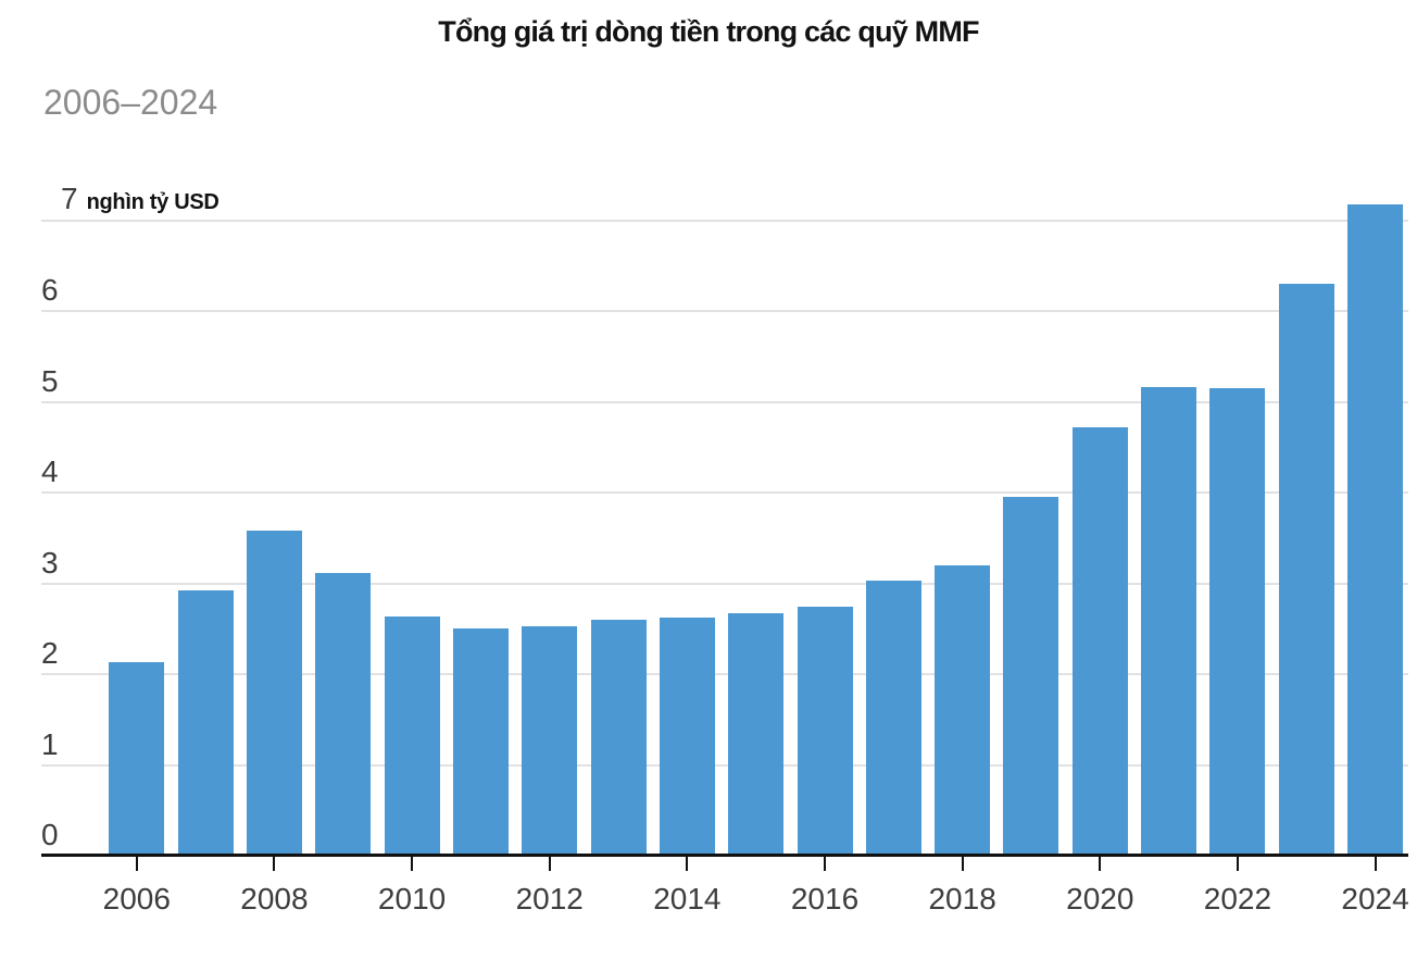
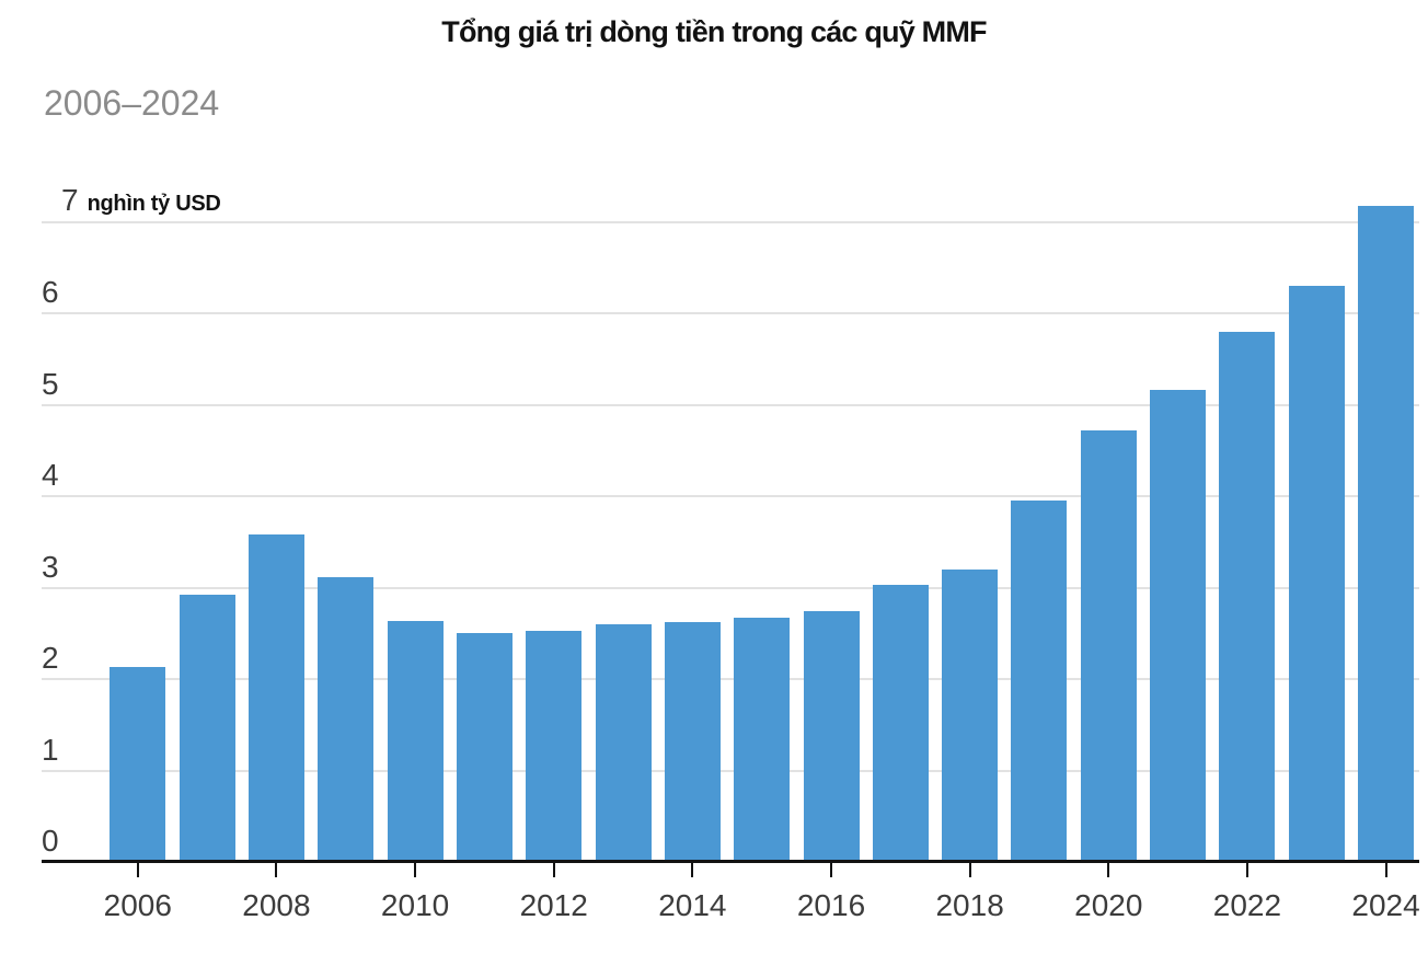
2022: 5.2 -> 5.8
